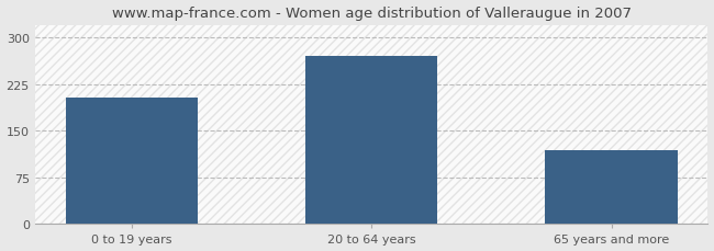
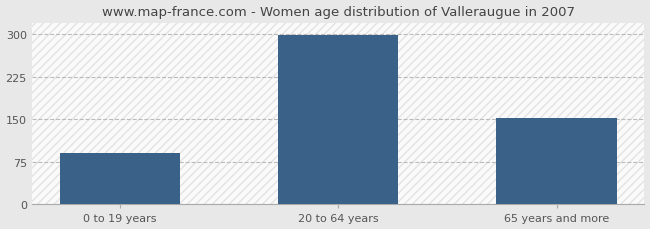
0 to 19 years: 204 -> 90
20 to 64 years: 270 -> 298
65 years and more: 118 -> 152
